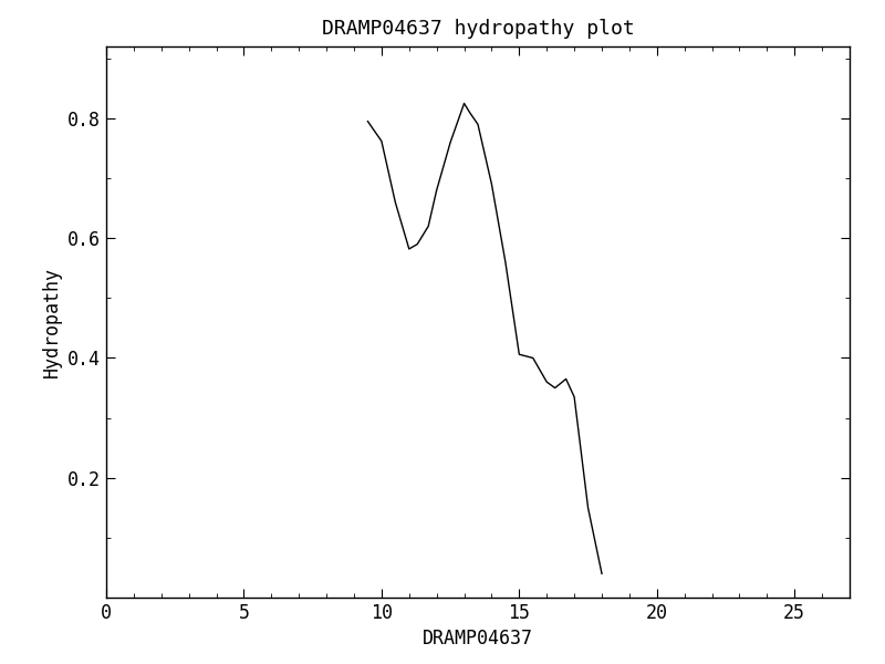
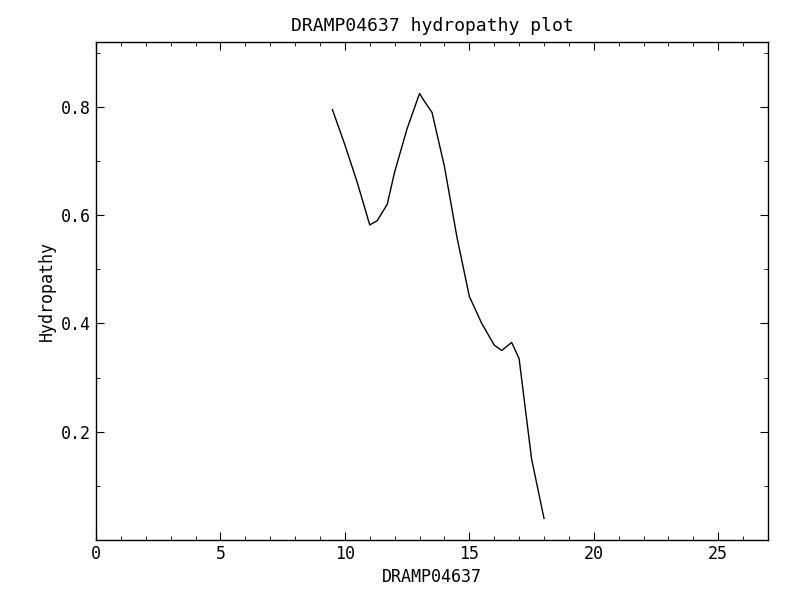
10: 0.762 -> 0.730
15: 0.406 -> 0.450
